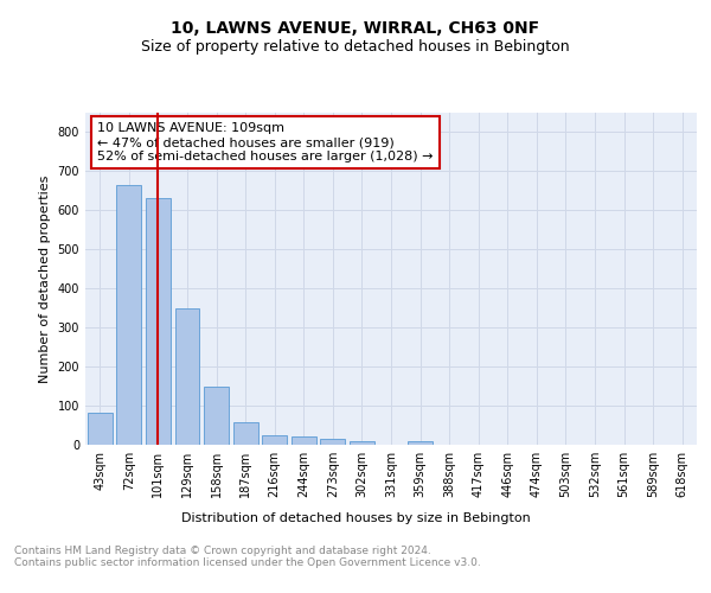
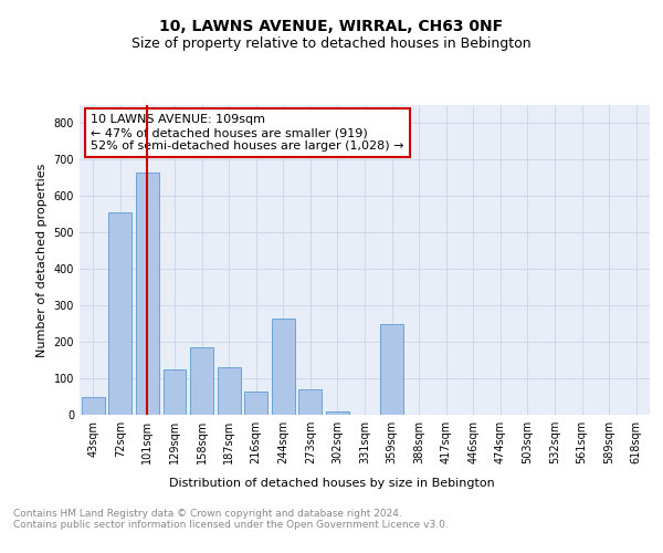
43sqm: 83 -> 50
72sqm: 665 -> 555
101sqm: 630 -> 665
129sqm: 348 -> 125
158sqm: 148 -> 185
187sqm: 57 -> 130
216sqm: 25 -> 65
244sqm: 21 -> 265
273sqm: 15 -> 70
359sqm: 9 -> 250
